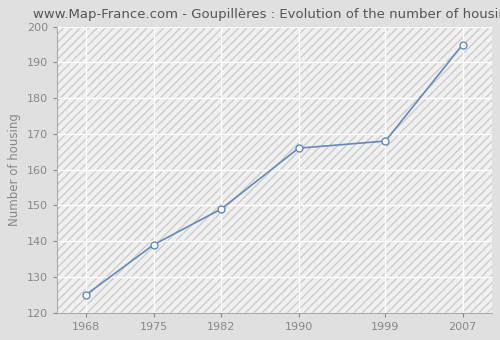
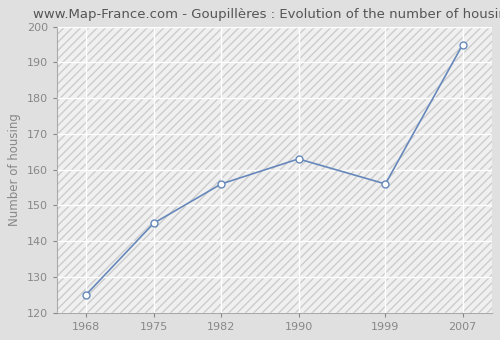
1975: 139 -> 145
1982: 149 -> 156
1990: 166 -> 163
1999: 168 -> 156
